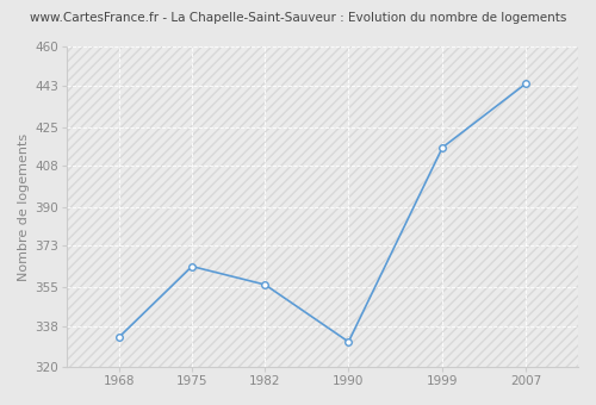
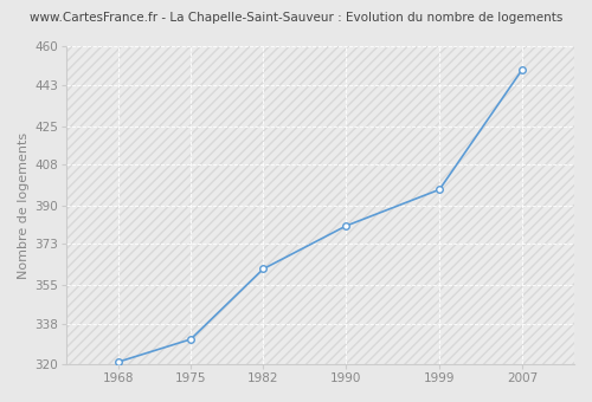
1968: 333 -> 321
1975: 364 -> 331
1982: 356 -> 362
1990: 331 -> 381
1999: 416 -> 397
2007: 444 -> 450
